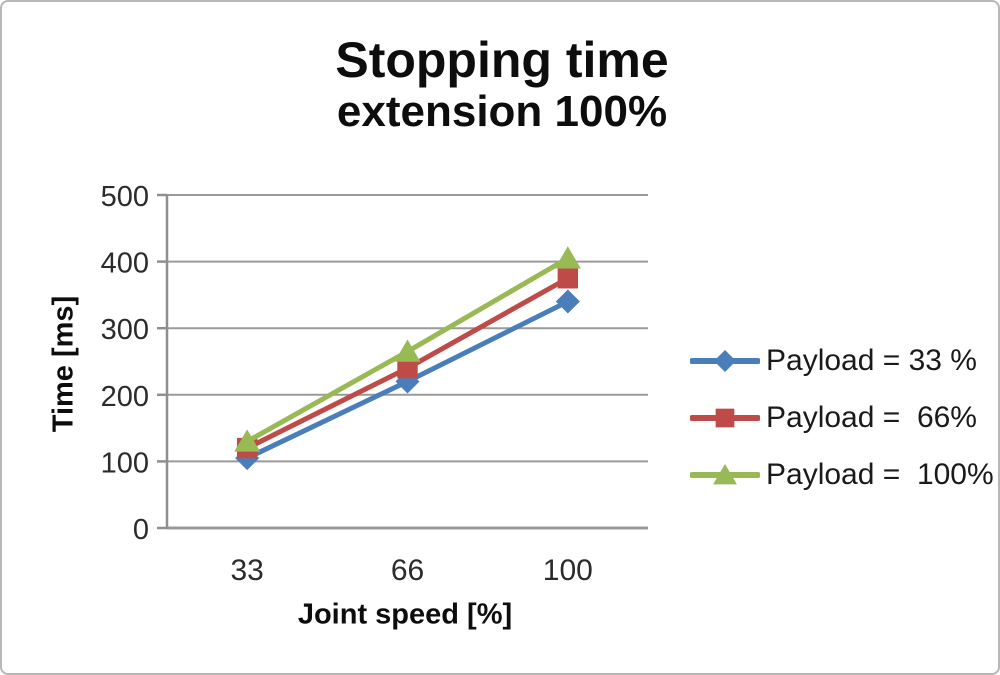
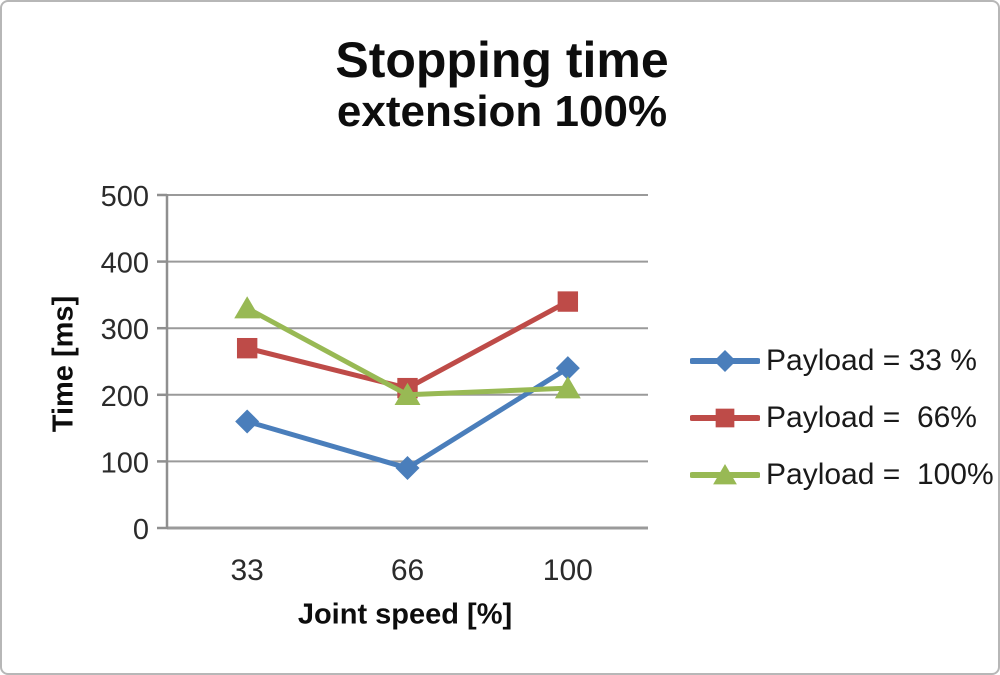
Payload = 33 %/33: 100 -> 160
Payload = 66%/33: 120 -> 270
Payload = 100%/33: 130 -> 330
Payload = 33 %/66: 220 -> 90
Payload = 66%/66: 240 -> 210
Payload = 100%/66: 260 -> 200
Payload = 33 %/100: 340 -> 240
Payload = 66%/100: 380 -> 340
Payload = 100%/100: 400 -> 210
